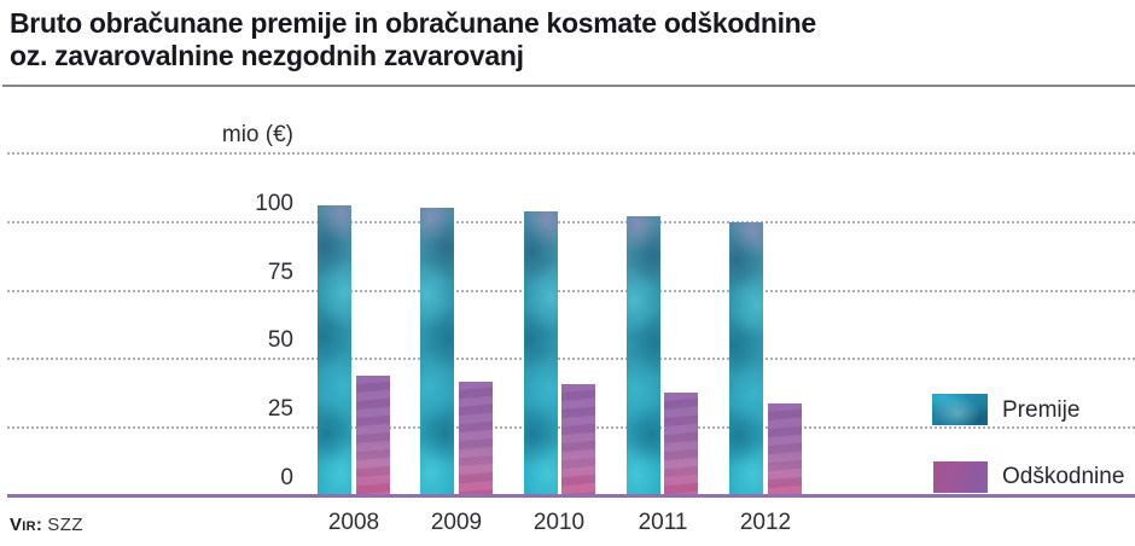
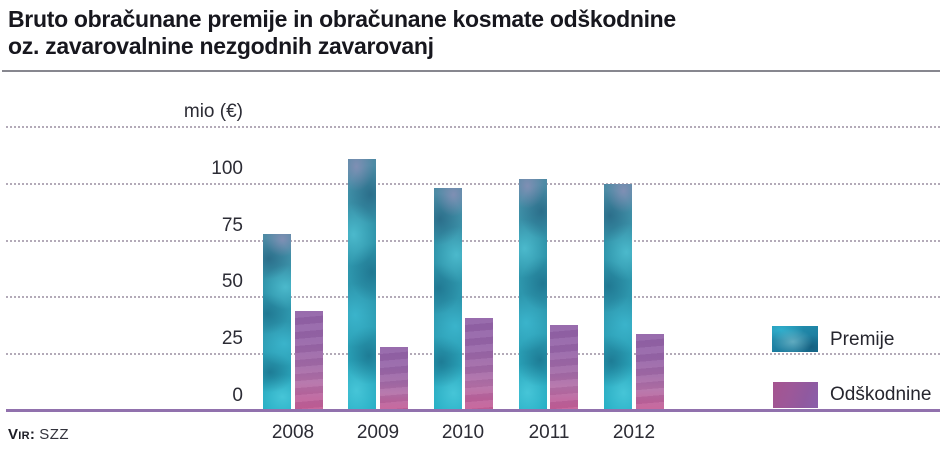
Premije/2008: 106 -> 78
Premije/2009: 105 -> 111
Odškodnine/2009: 42 -> 28
Premije/2010: 104 -> 98
